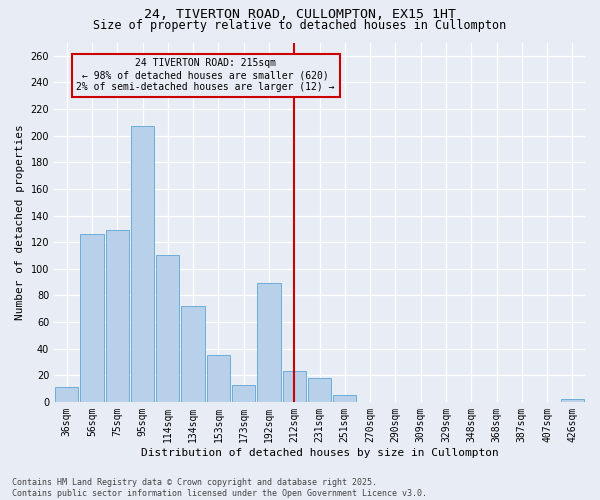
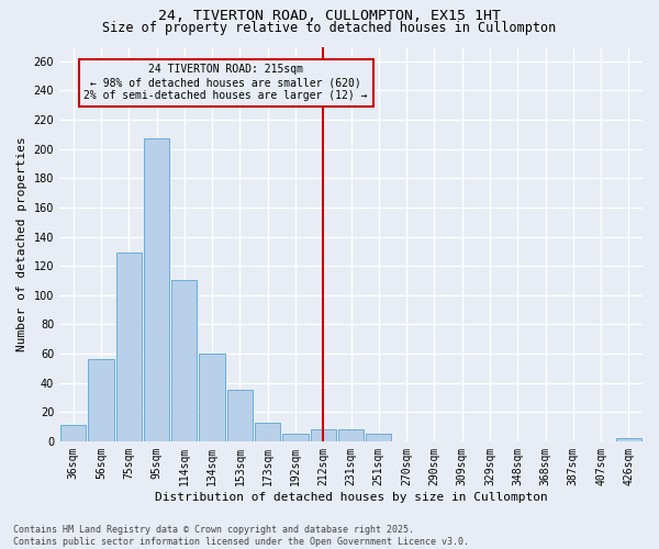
56sqm: 126 -> 56
134sqm: 72 -> 60
192sqm: 89 -> 5
212sqm: 23 -> 8
231sqm: 18 -> 8
